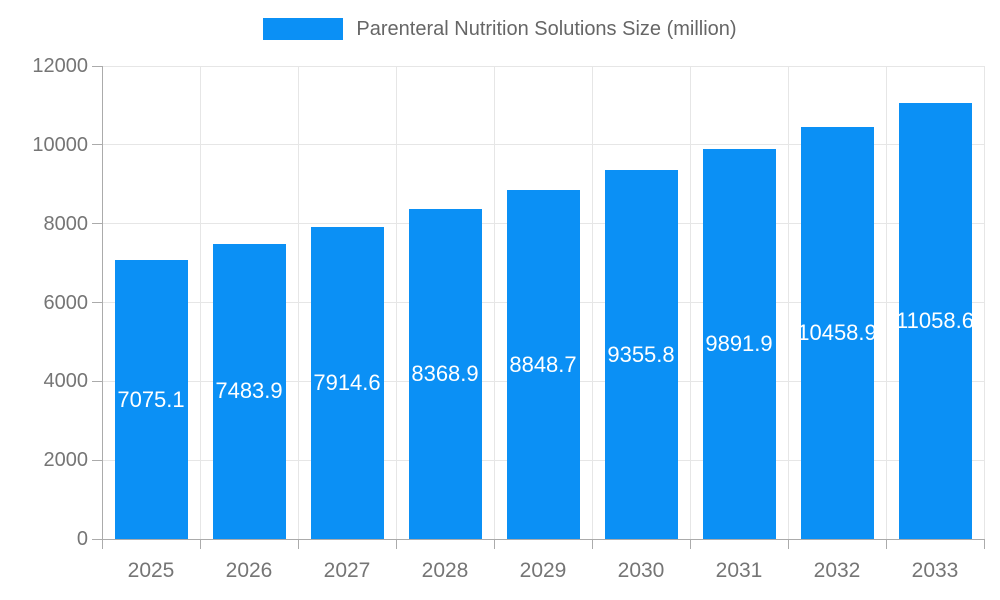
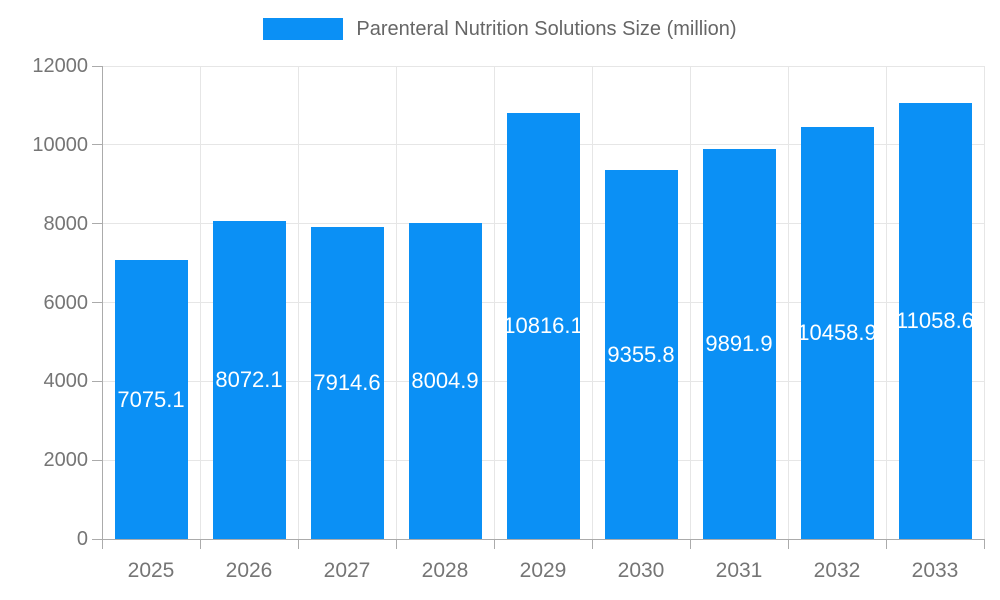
2026: 7483.9 -> 8072.1
2028: 8368.9 -> 8004.9
2029: 8848.7 -> 10816.1
